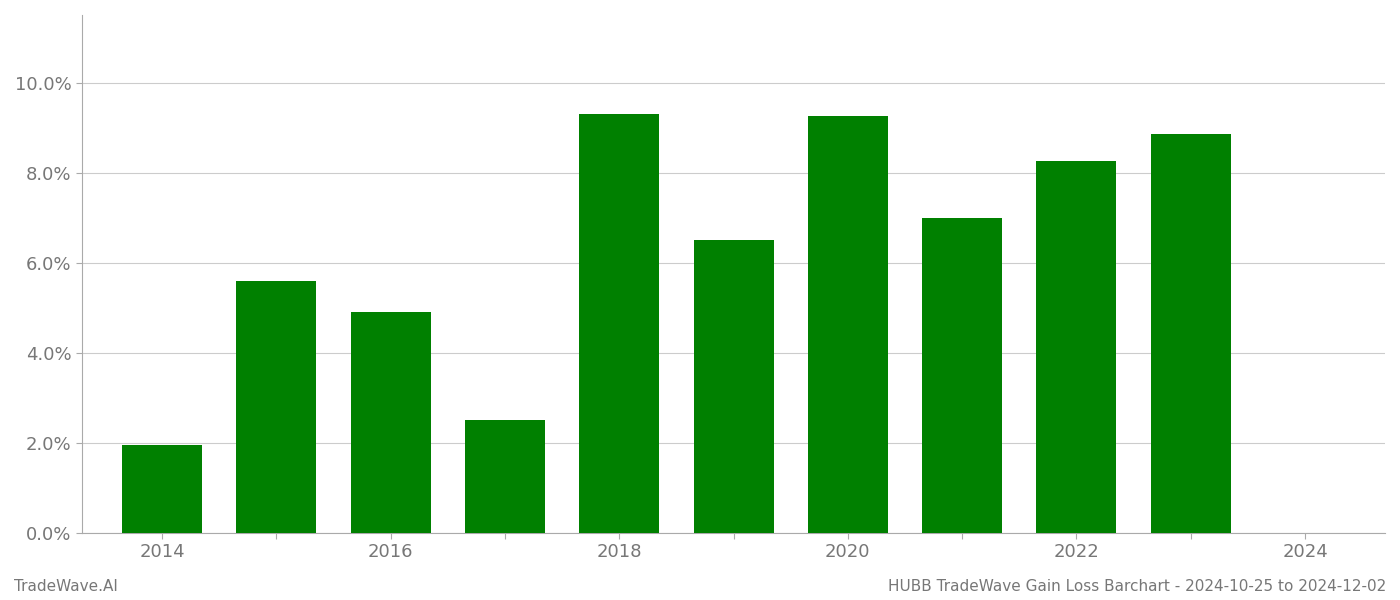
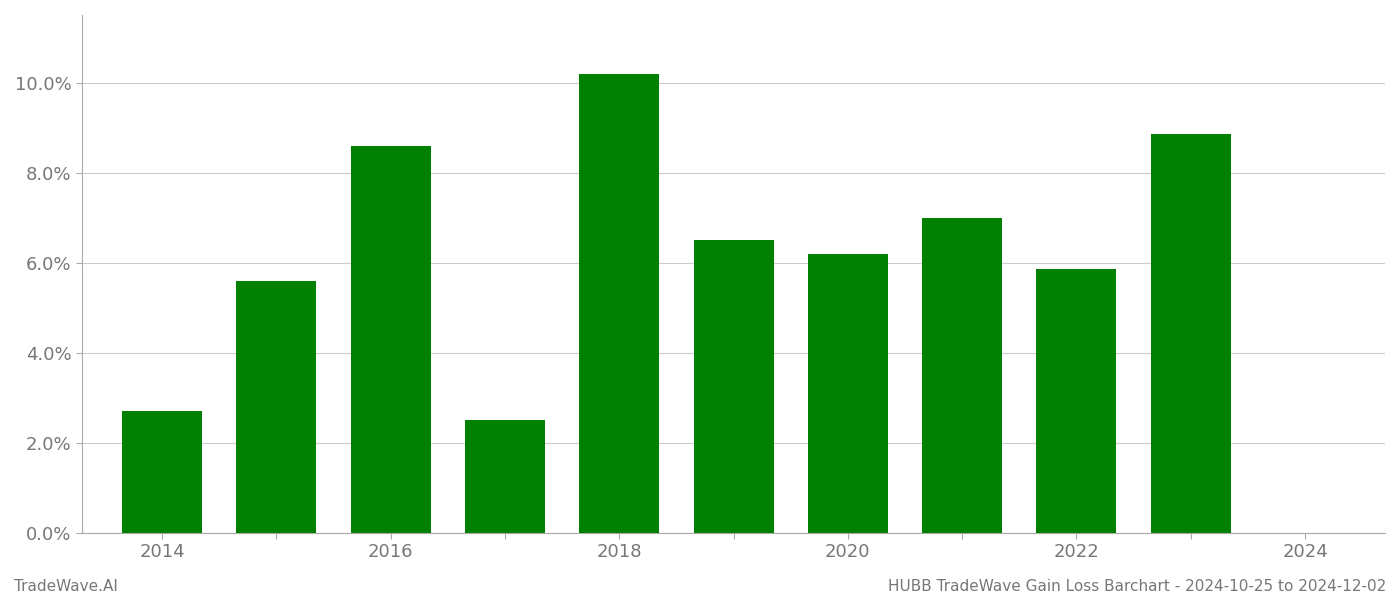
2014: 1.95% -> 2.70%
2016: 4.90% -> 8.60%
2018: 9.30% -> 10.20%
2020: 9.25% -> 6.20%
2022: 8.25% -> 5.85%
